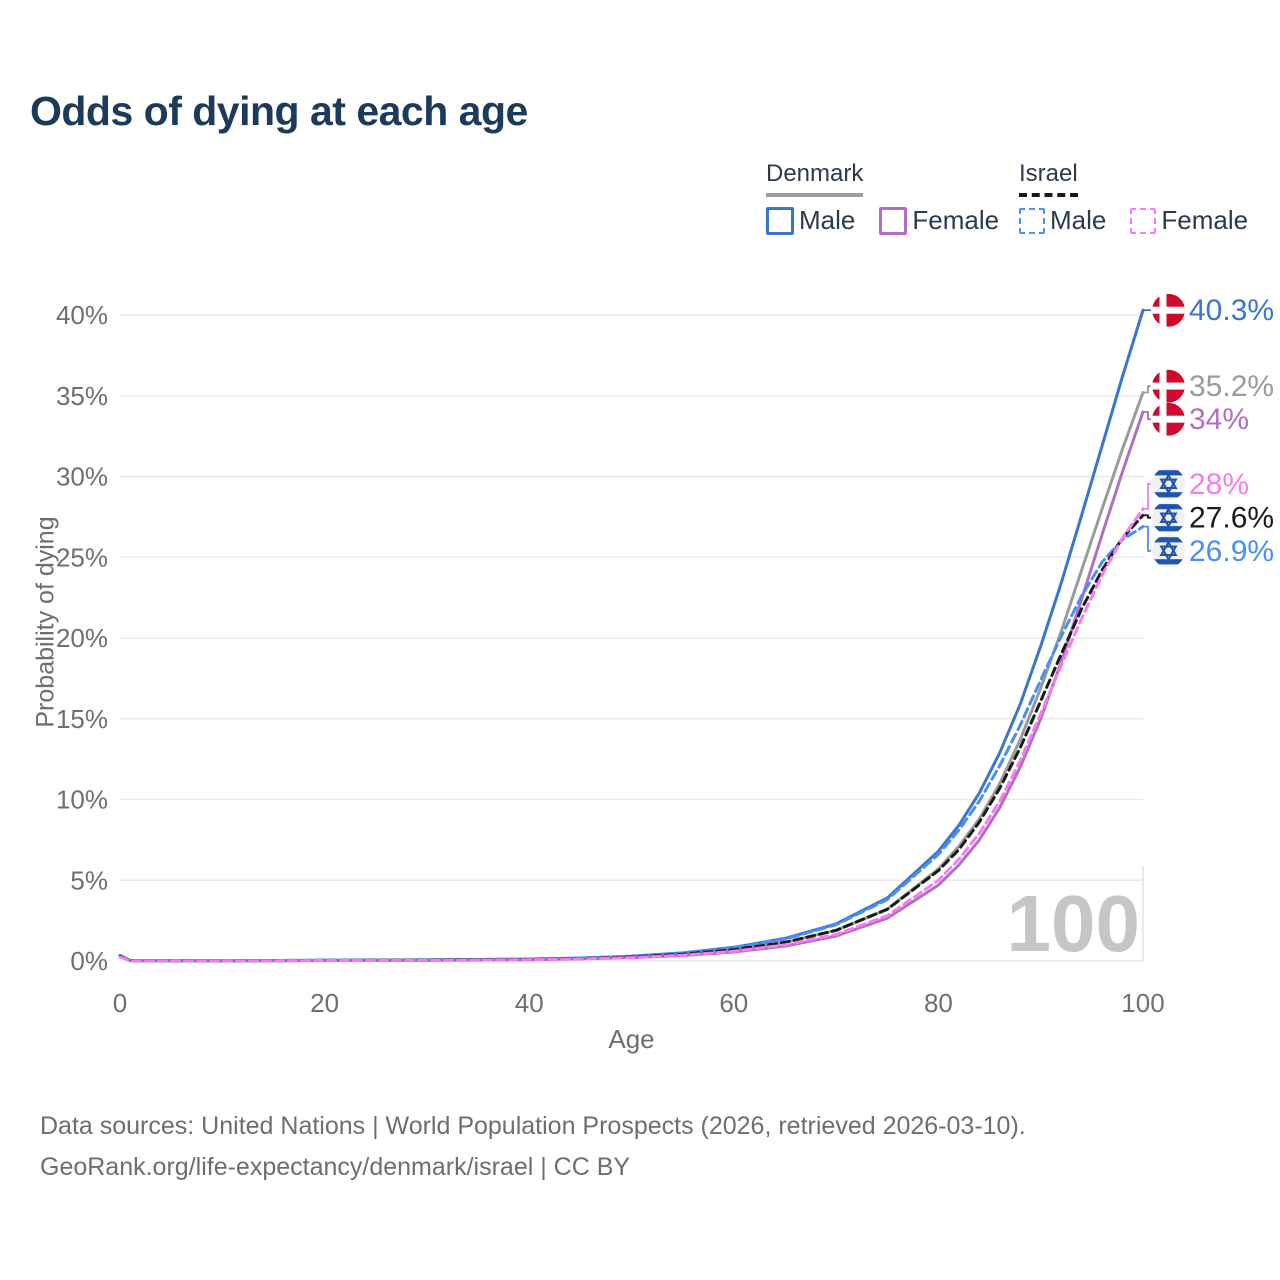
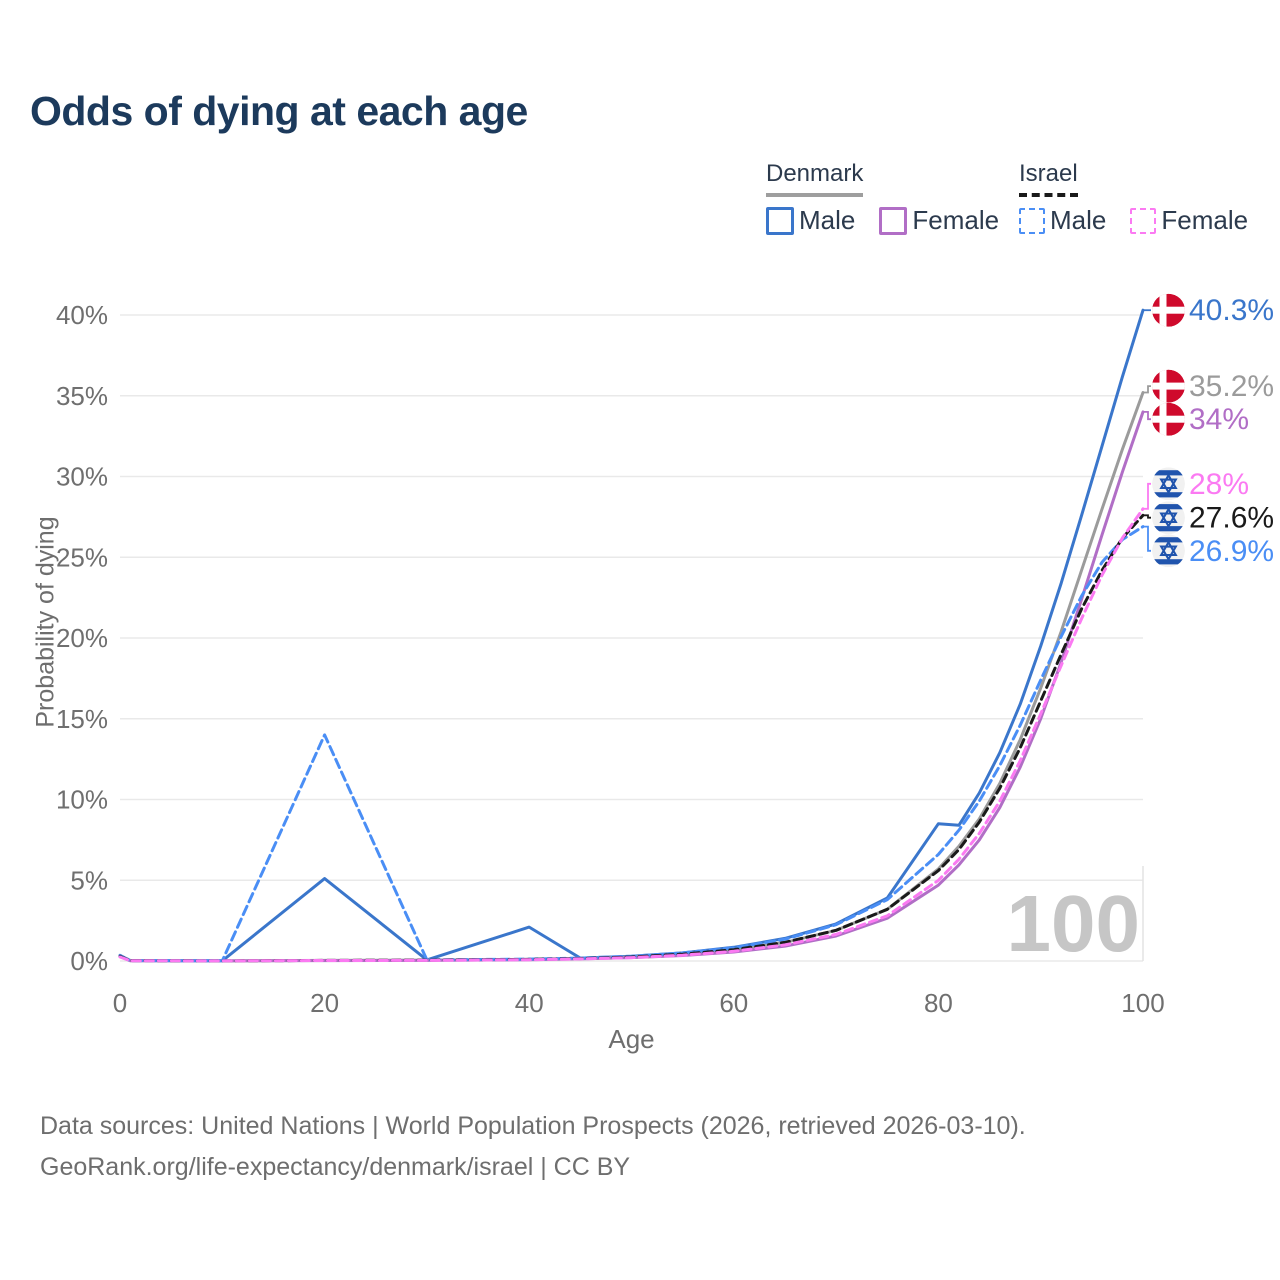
Denmark Male/20: 0.1% -> 5.1%
Israel Male/20: 0.1% -> 14.0%
Denmark Male/40: 0.1% -> 2.1%
Denmark Male/80: 6.8% -> 8.5%
